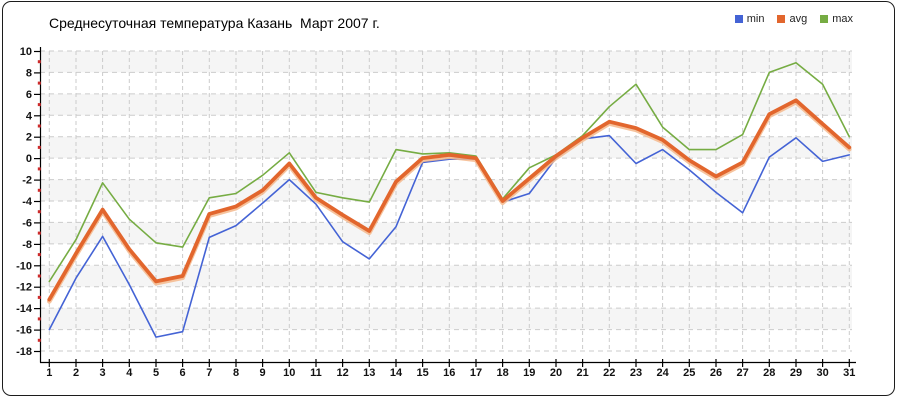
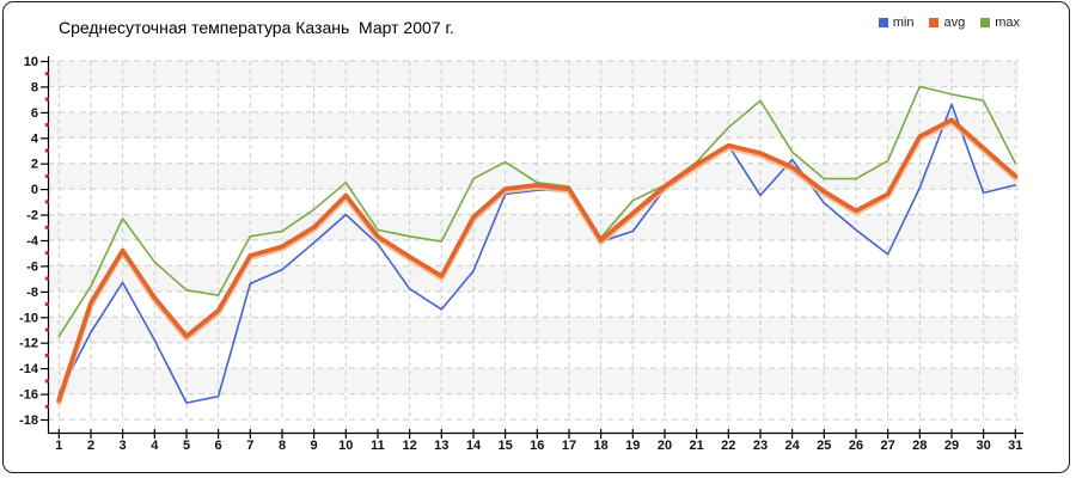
avg/1: -13.2 -> -16.5
avg/6: -11.0 -> -9.5
max/15: 0.4 -> 2.1
min/22: 2.1 -> 3.4
min/24: 0.8 -> 2.3
min/29: 1.9 -> 6.6
max/29: 8.9 -> 7.4
